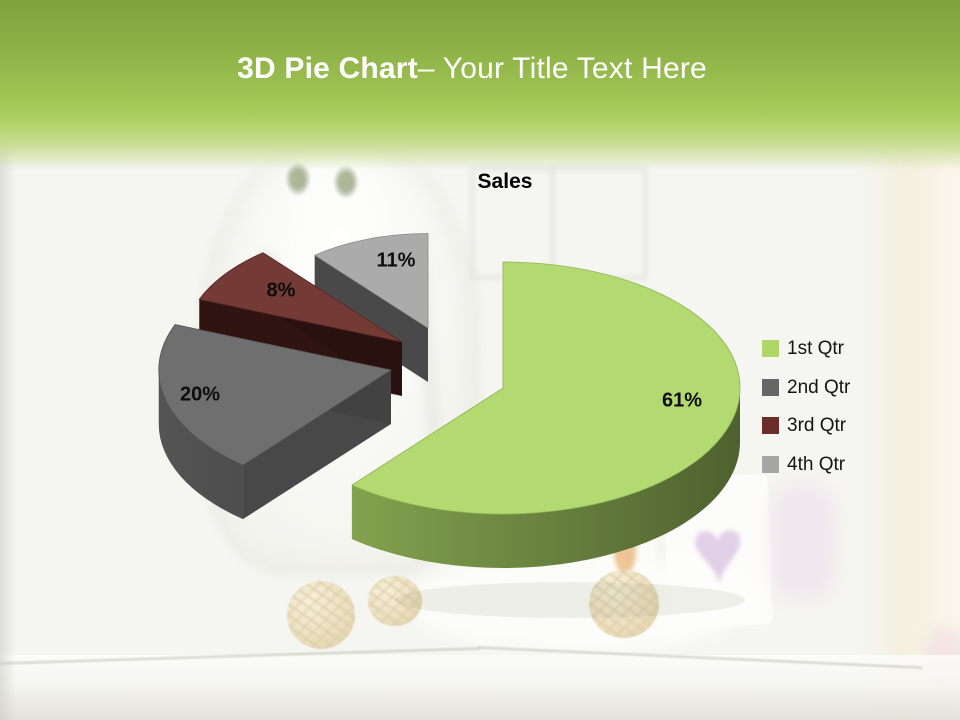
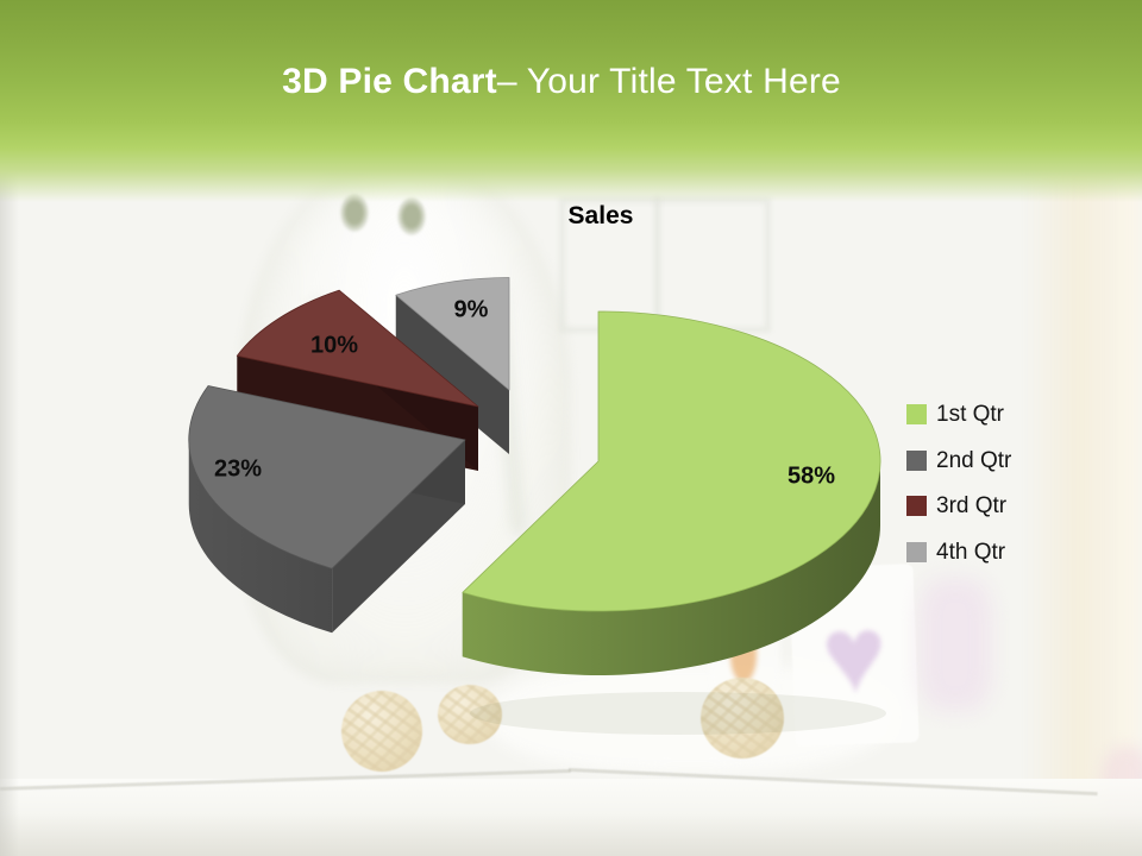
1st Qtr: 61% -> 58%
2nd Qtr: 20% -> 23%
3rd Qtr: 8% -> 10%
4th Qtr: 11% -> 9%
